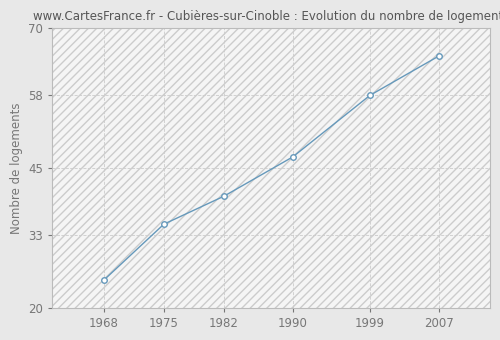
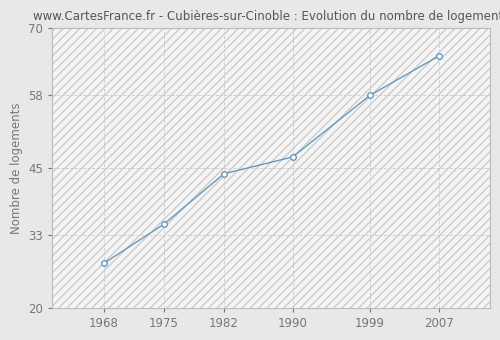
1968: 25 -> 28
1982: 40 -> 44
